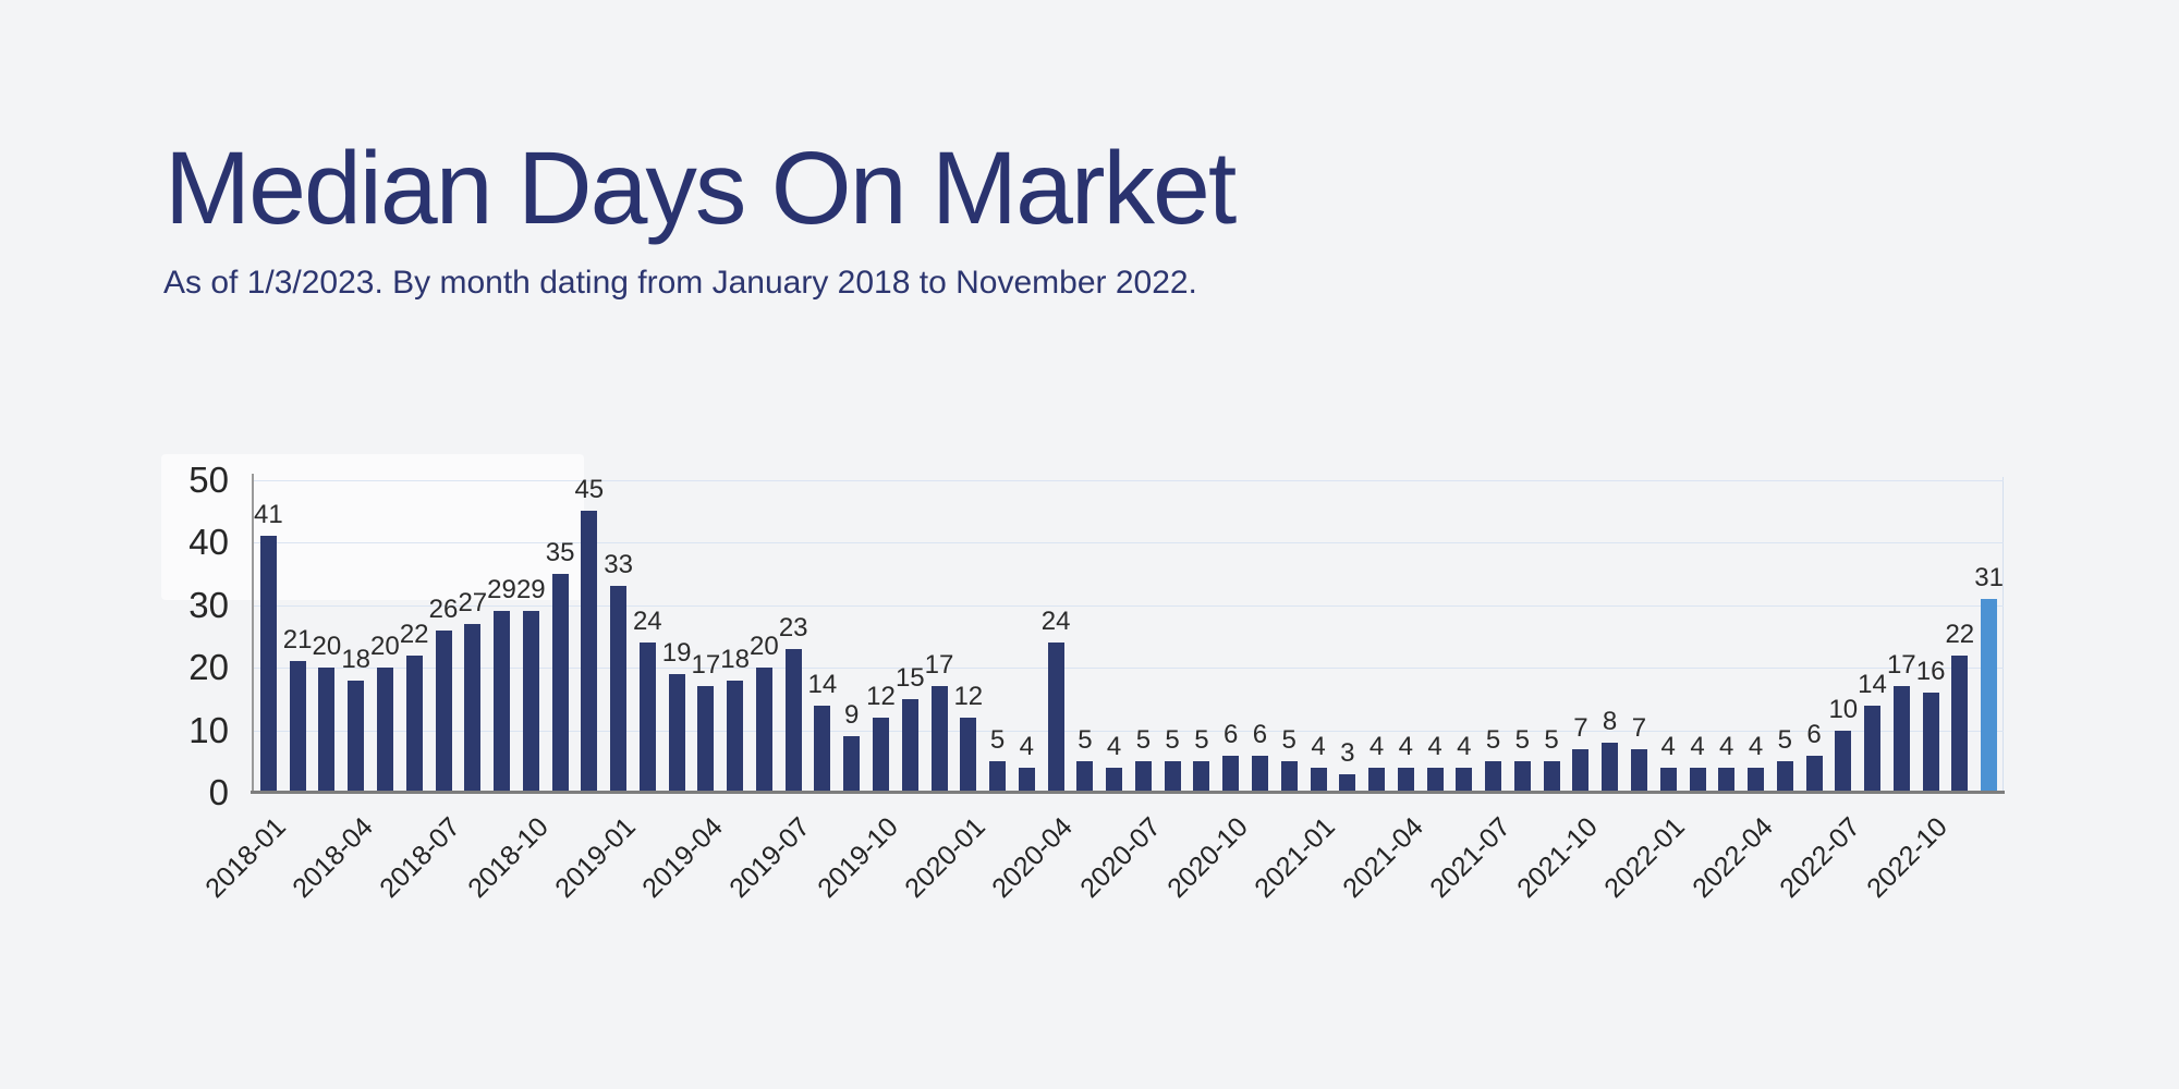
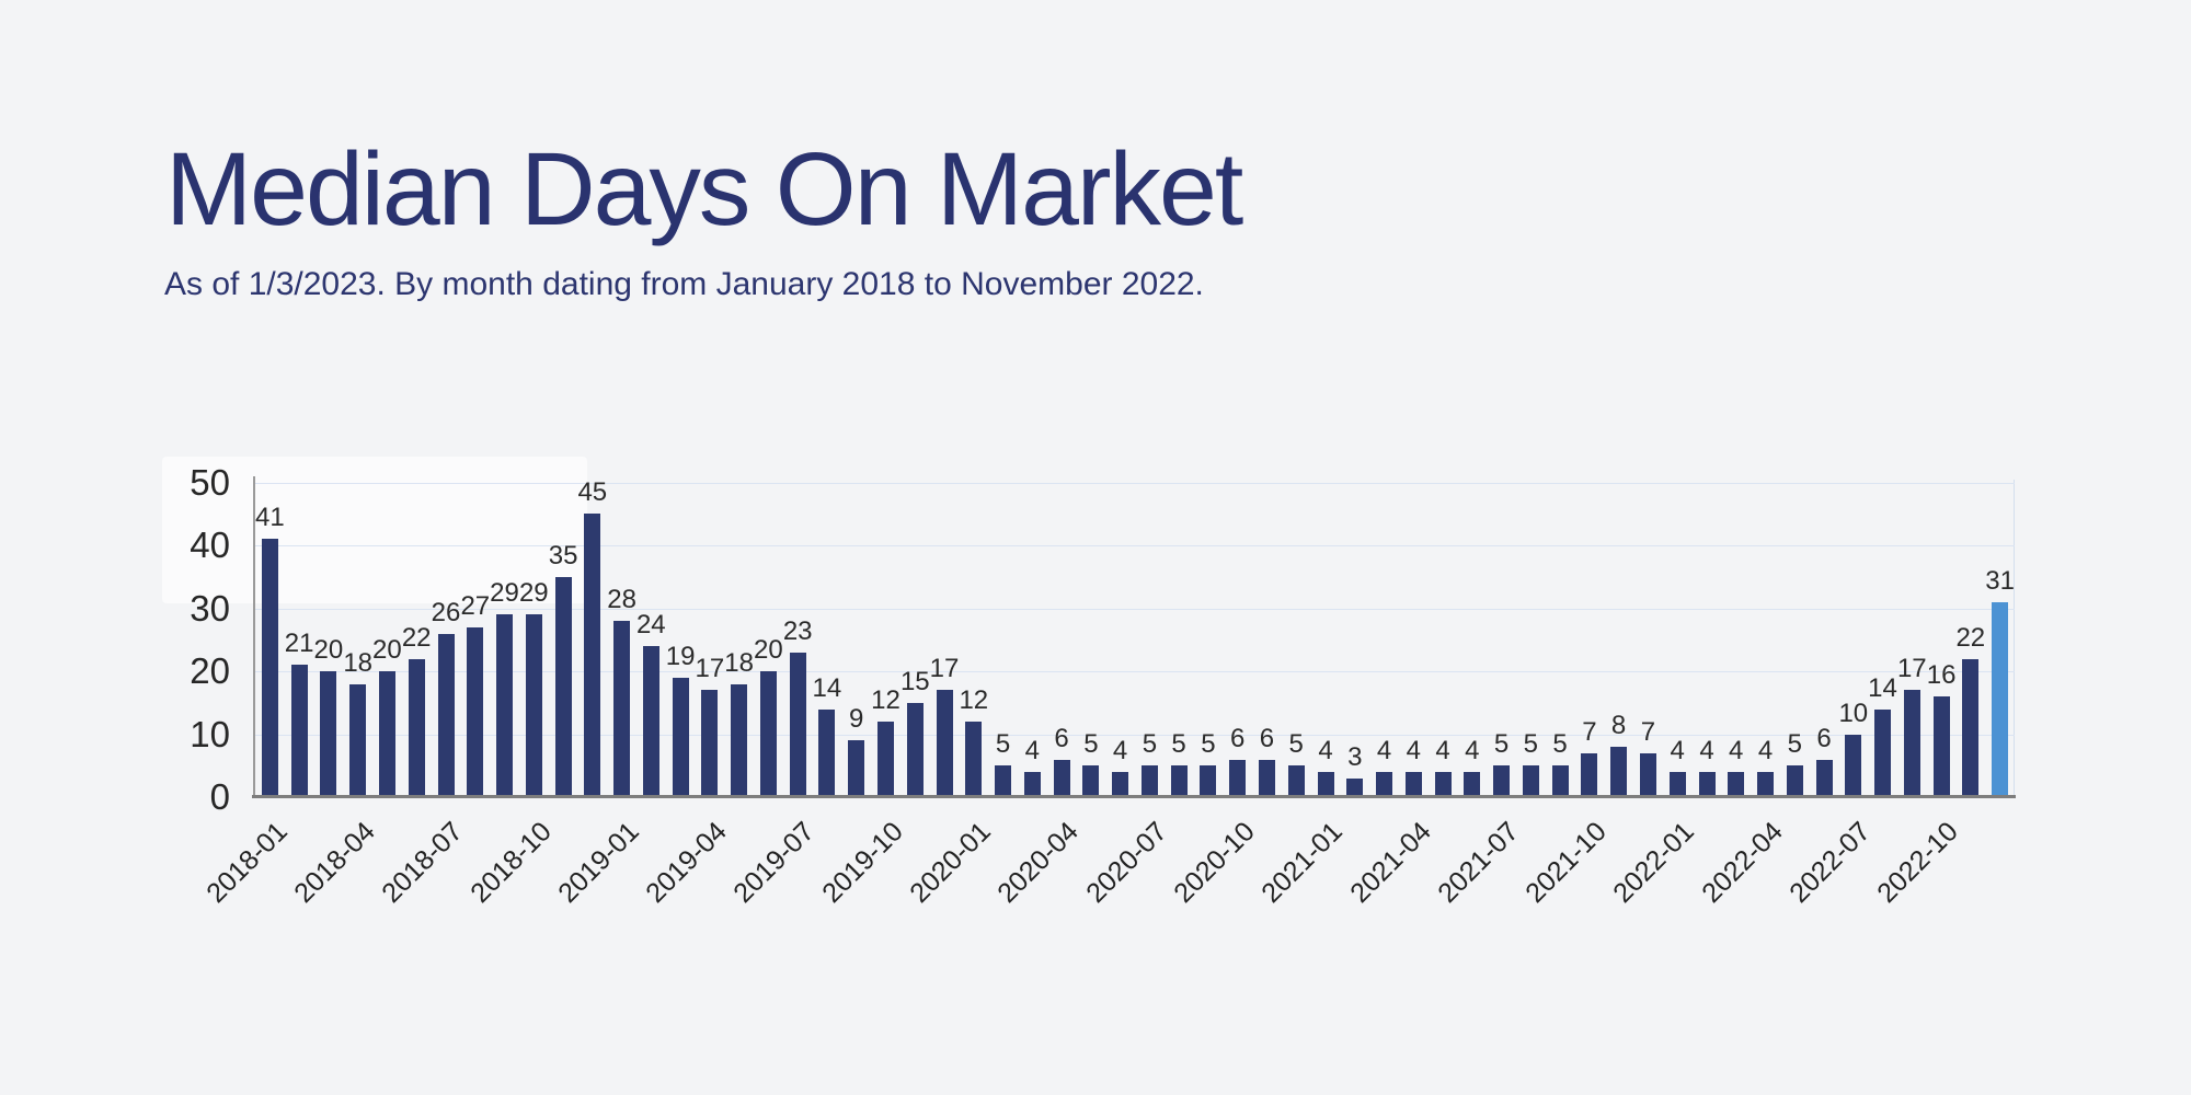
2019-01: 33 -> 28
2020-04: 24 -> 6
